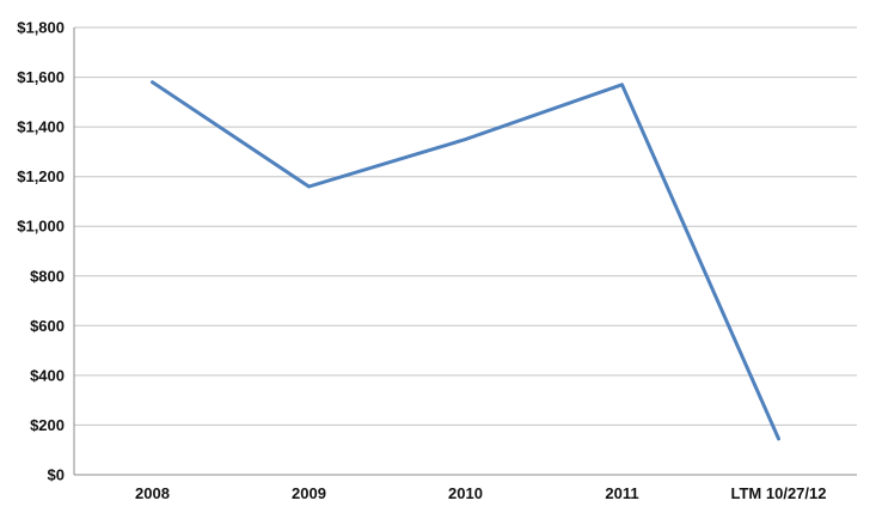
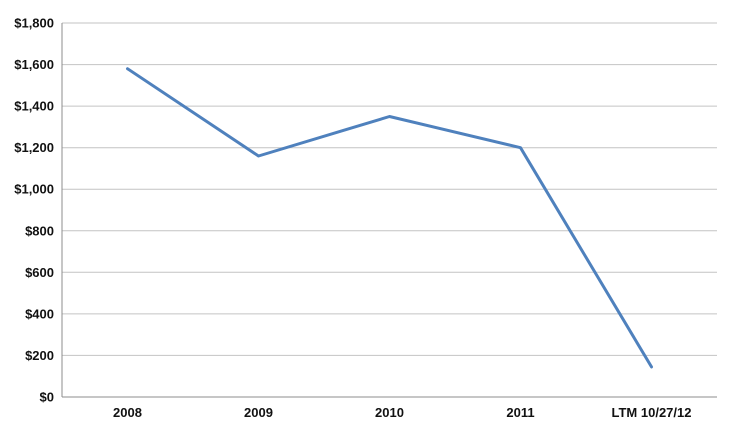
2011: $1570 -> $1200
